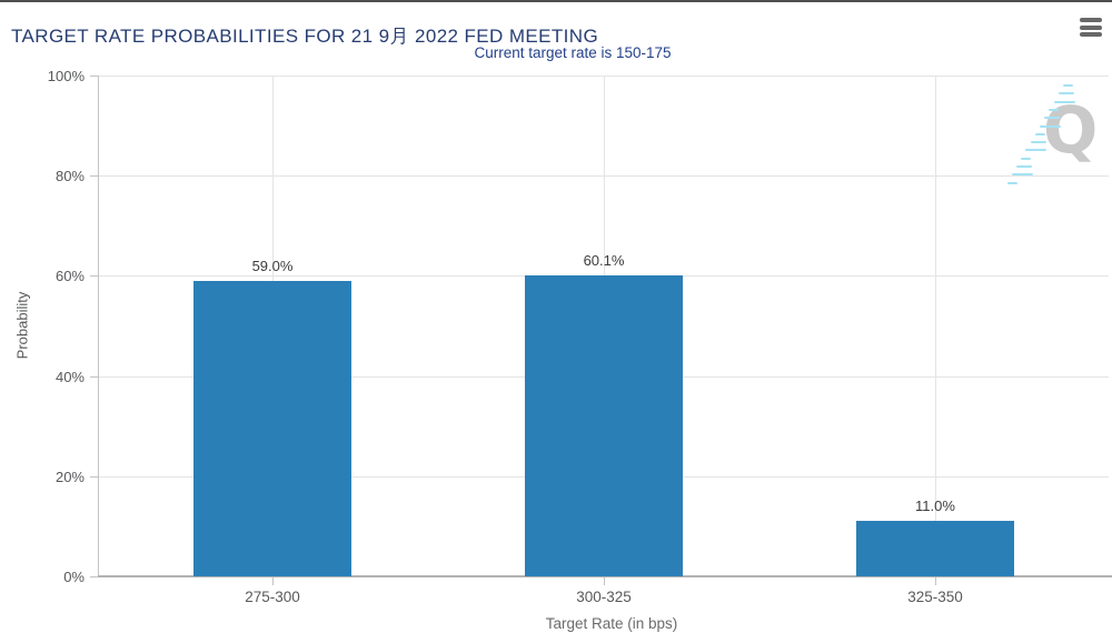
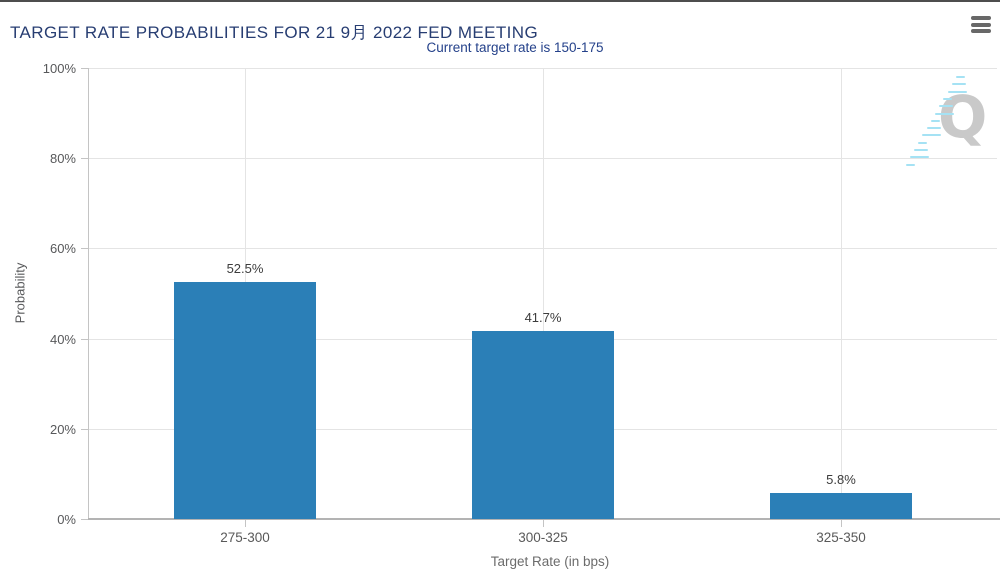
275-300: 59.0% -> 52.5%
300-325: 60.1% -> 41.7%
325-350: 11.0% -> 5.8%
